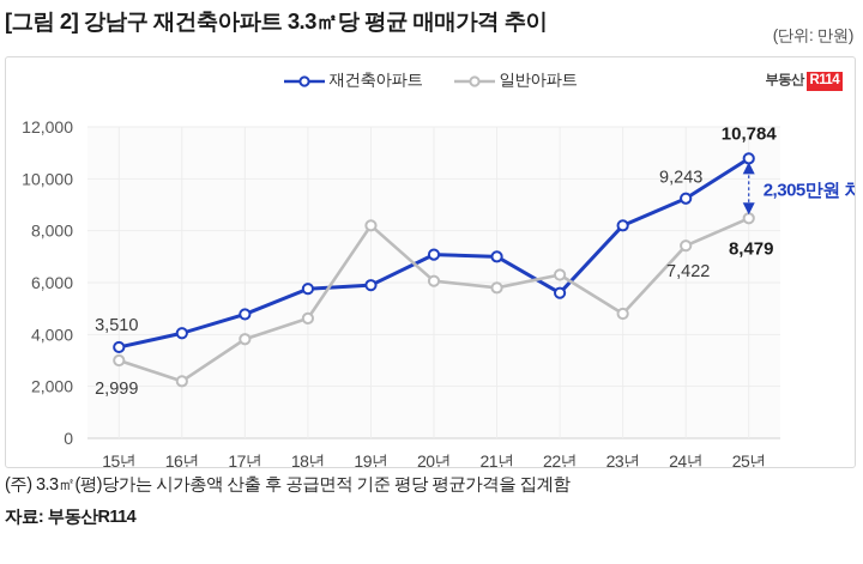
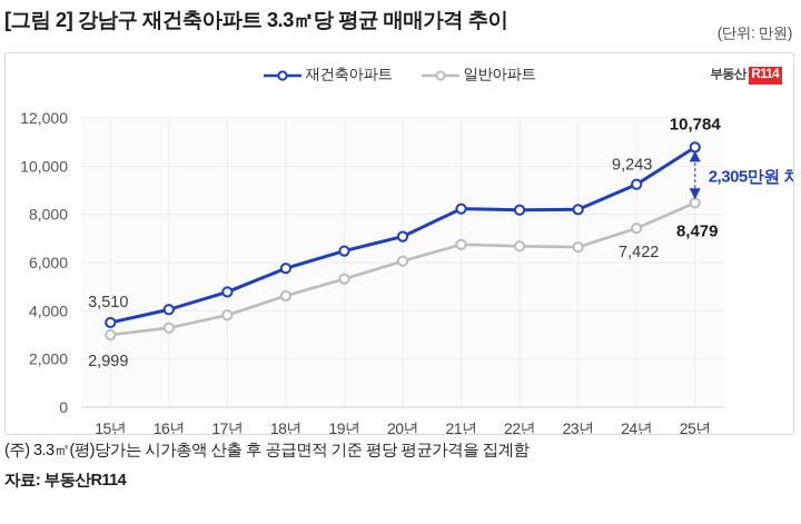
일반아파트/16년: 2200 -> 3300
재건축아파트/19년: 5900 -> 6500
일반아파트/19년: 8200 -> 5300
재건축아파트/21년: 7000 -> 8200
일반아파트/21년: 5800 -> 6800
재건축아파트/22년: 5600 -> 8200
일반아파트/22년: 6300 -> 6700
일반아파트/23년: 4800 -> 6600
